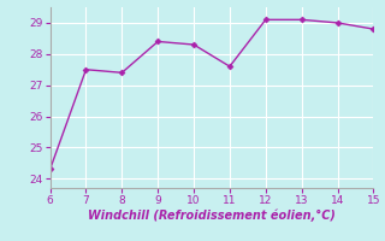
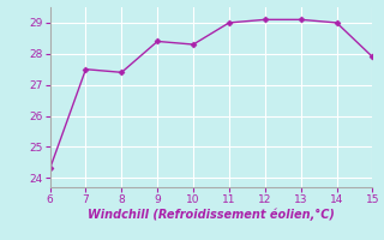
11: 27.6 -> 29.0
15: 28.8 -> 27.9
